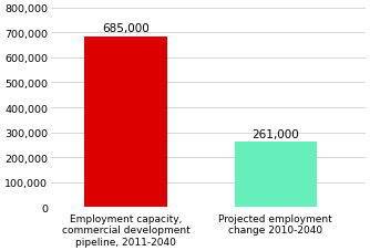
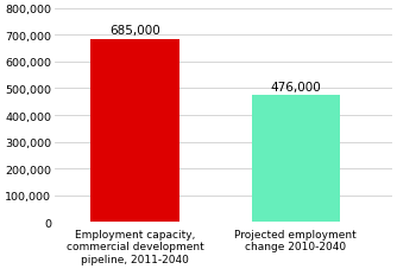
Projected employment change 2010-2040: 261,000 -> 476,000
